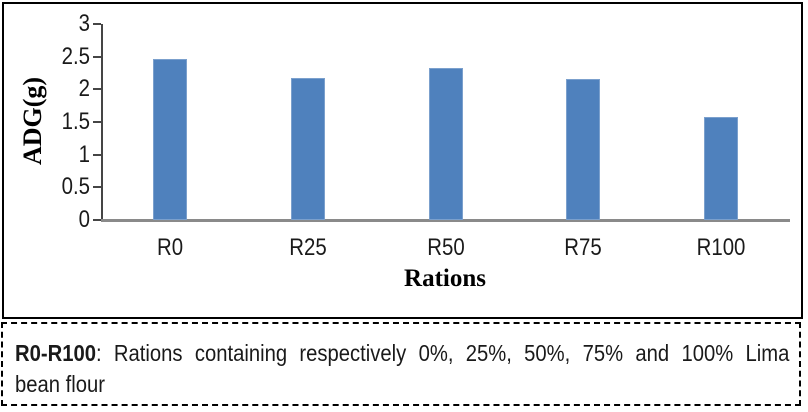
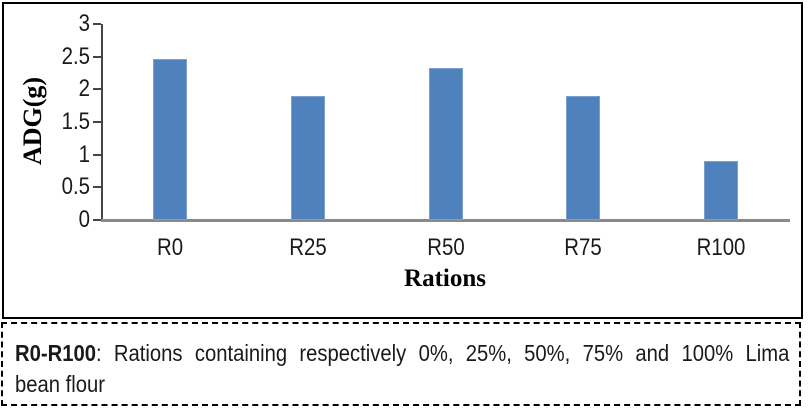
R25: 2.2 -> 1.9
R75: 2.2 -> 1.9
R100: 1.6 -> 0.9
